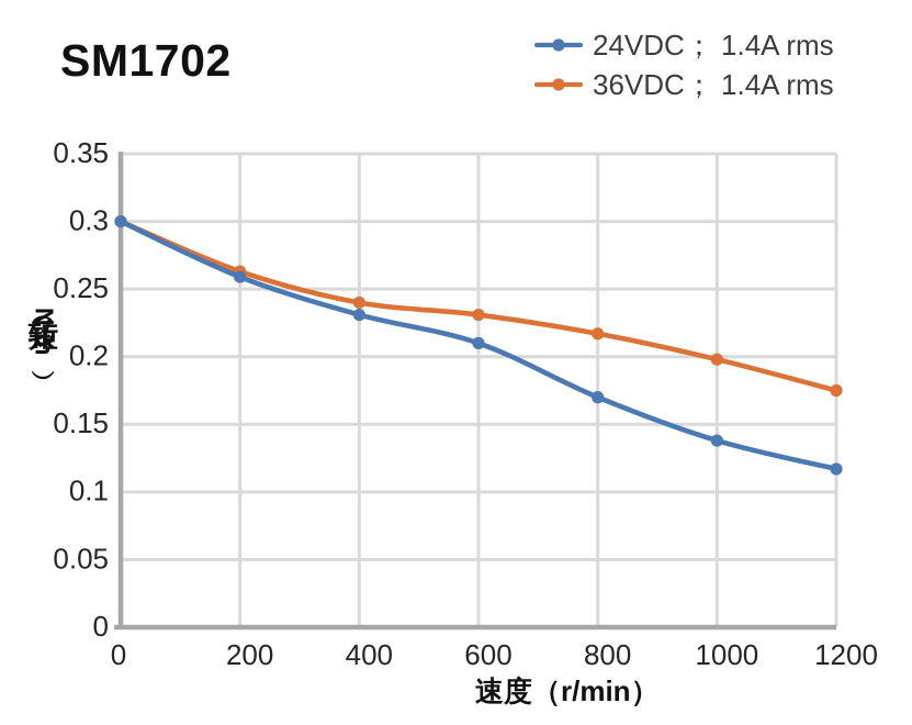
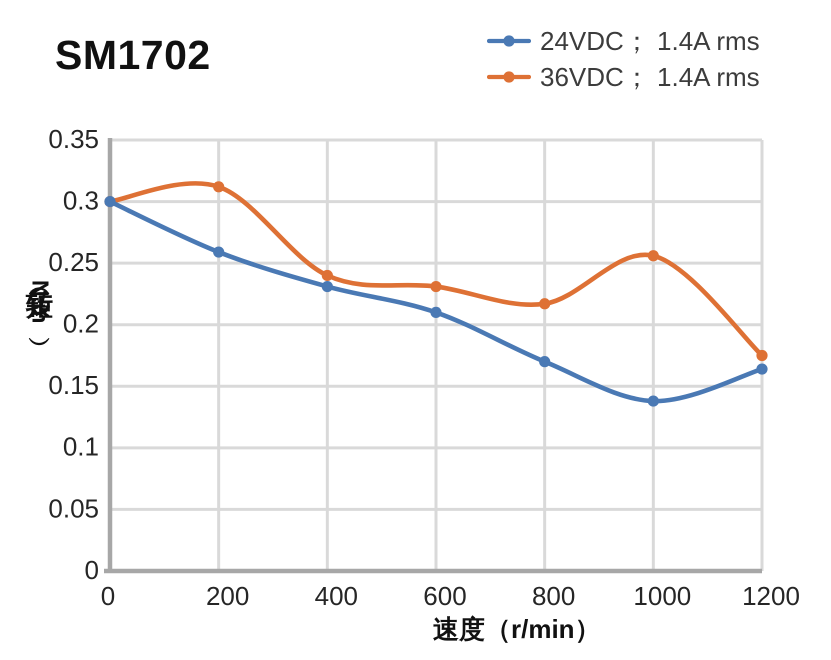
36VDC； 1.4A rms/200: 0.263 -> 0.312
36VDC； 1.4A rms/1000: 0.198 -> 0.256
24VDC； 1.4A rms/1200: 0.117 -> 0.164
